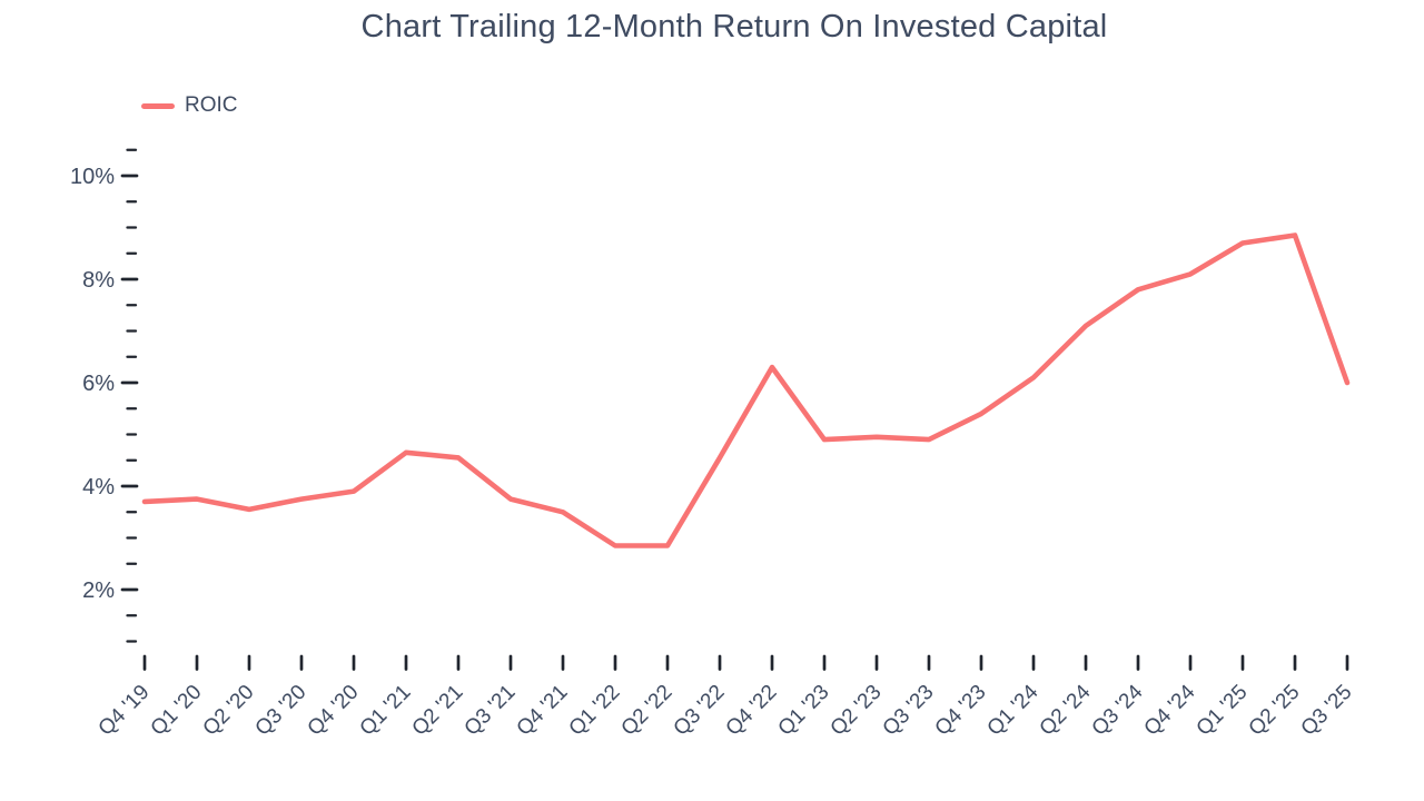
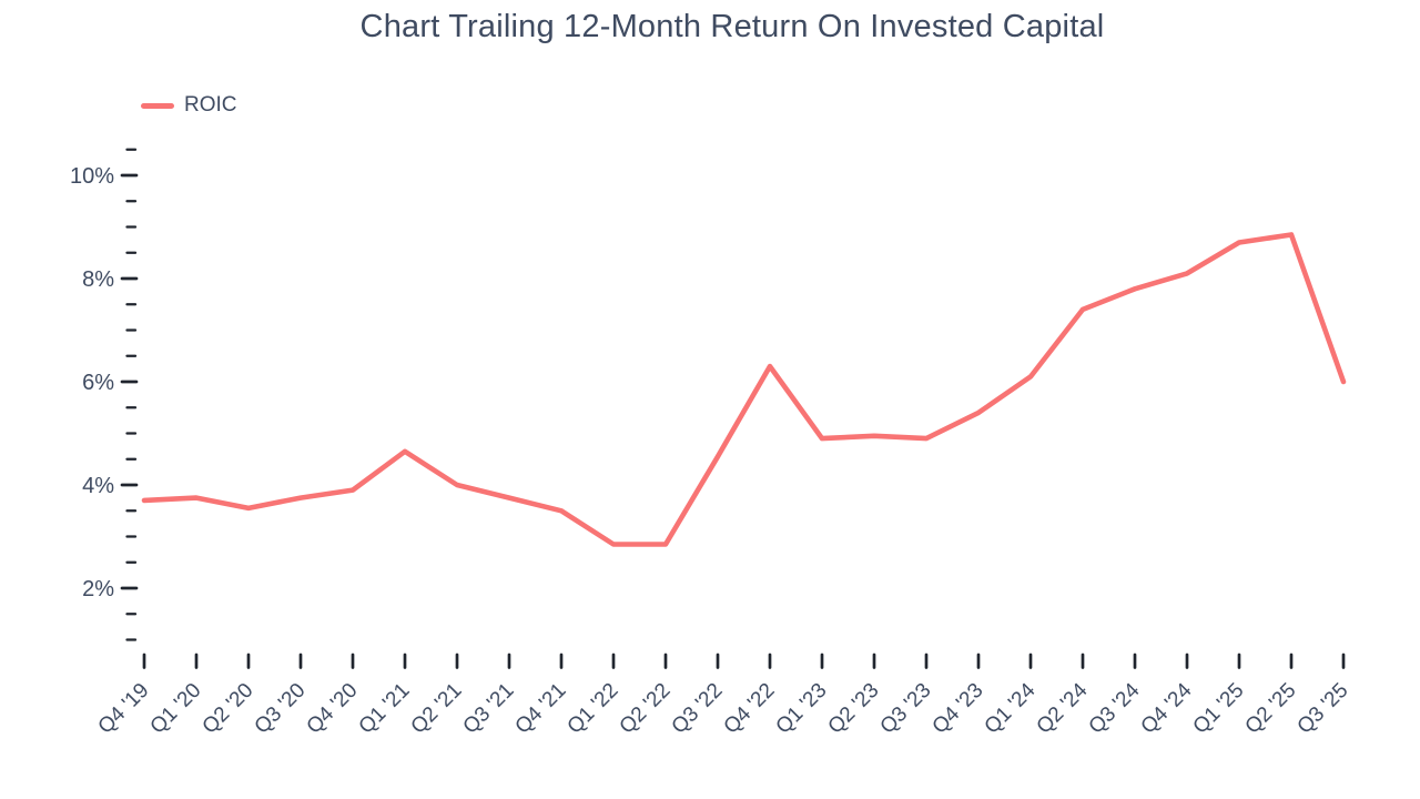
Q2 '21: 4.5% -> 4.0%
Q2 '24: 7.1% -> 7.4%
